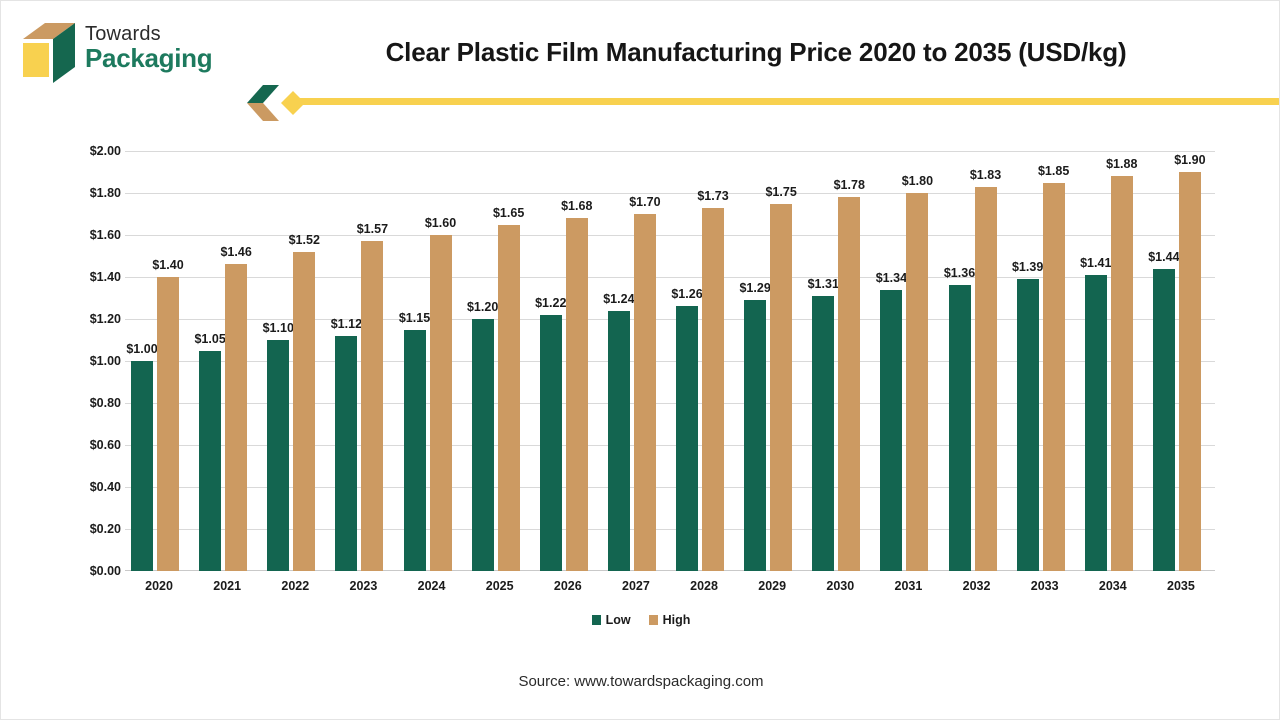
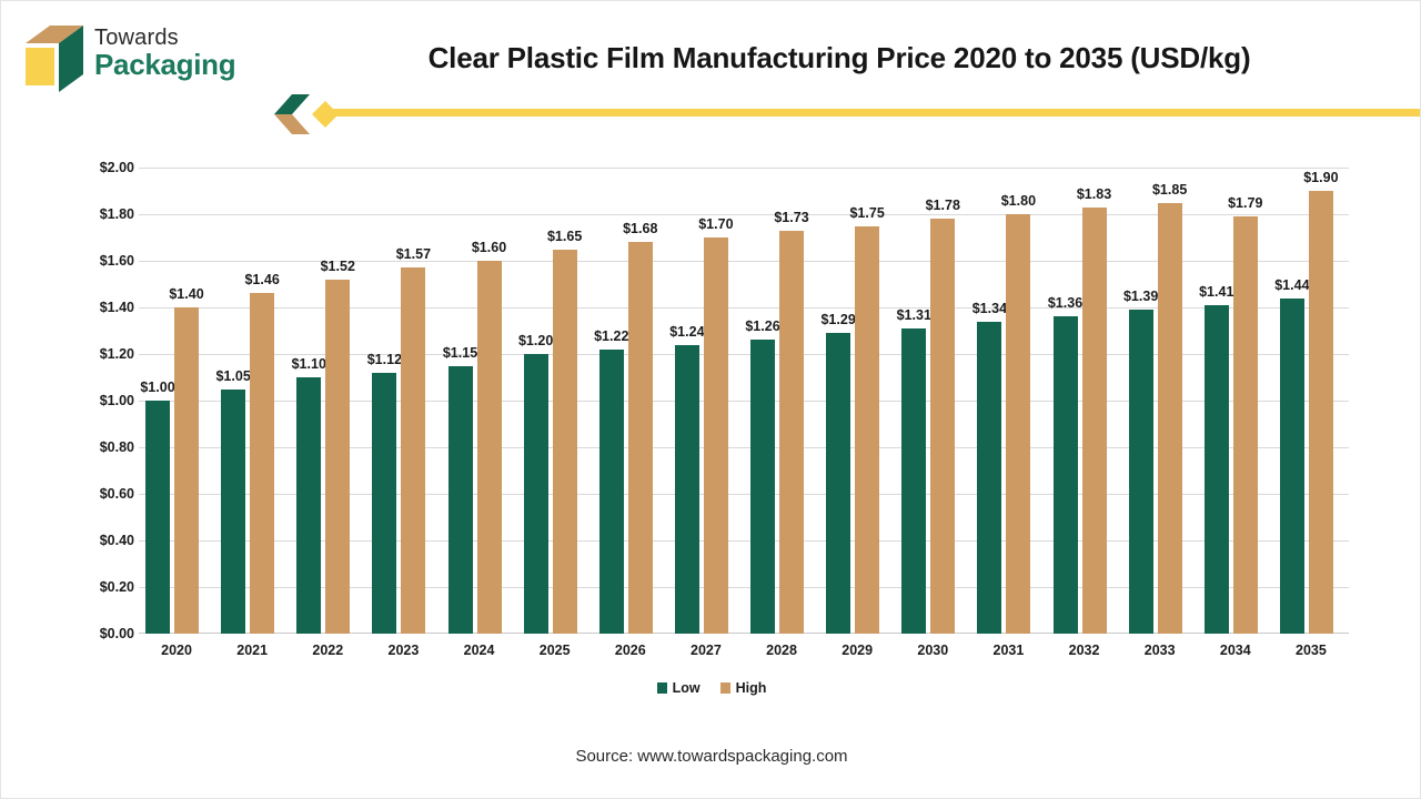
High/2034: $1.88 -> $1.79
